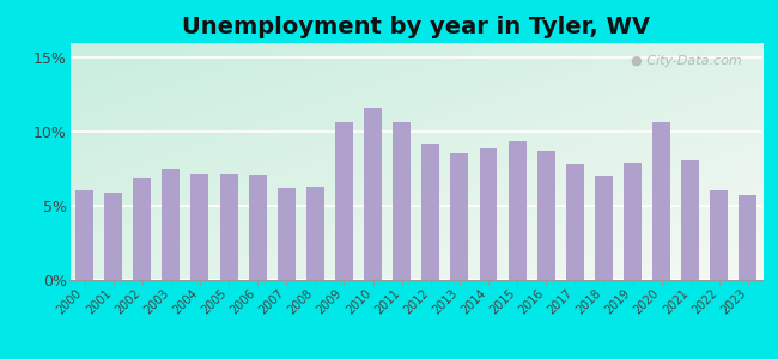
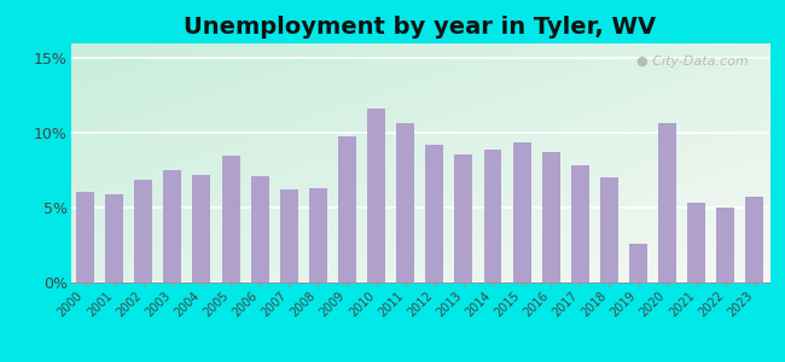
2005: 7.2% -> 8.5%
2009: 10.7% -> 9.8%
2019: 7.9% -> 2.6%
2021: 8.1% -> 5.3%
2022: 6.1% -> 5.0%
